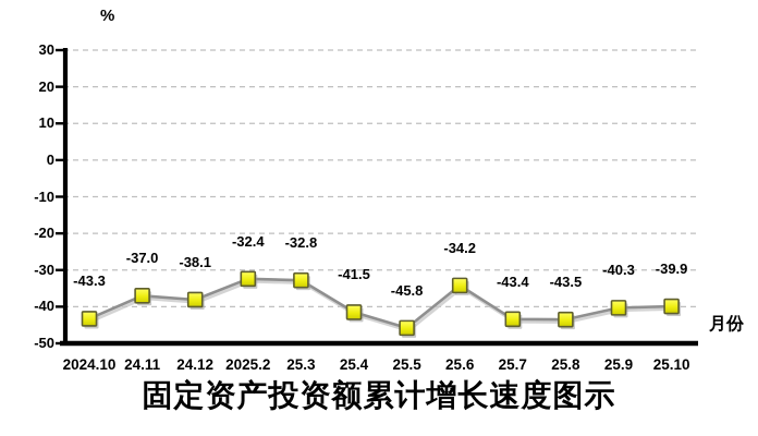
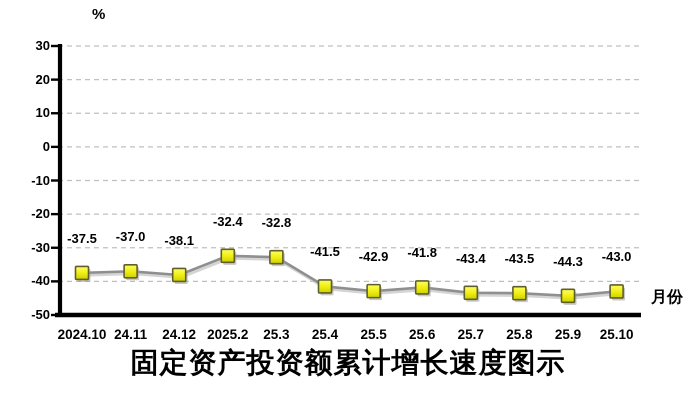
2024.10: -43.3 -> -37.5
25.5: -45.8 -> -42.9
25.6: -34.2 -> -41.8
25.9: -40.3 -> -44.3
25.10: -39.9 -> -43.0
